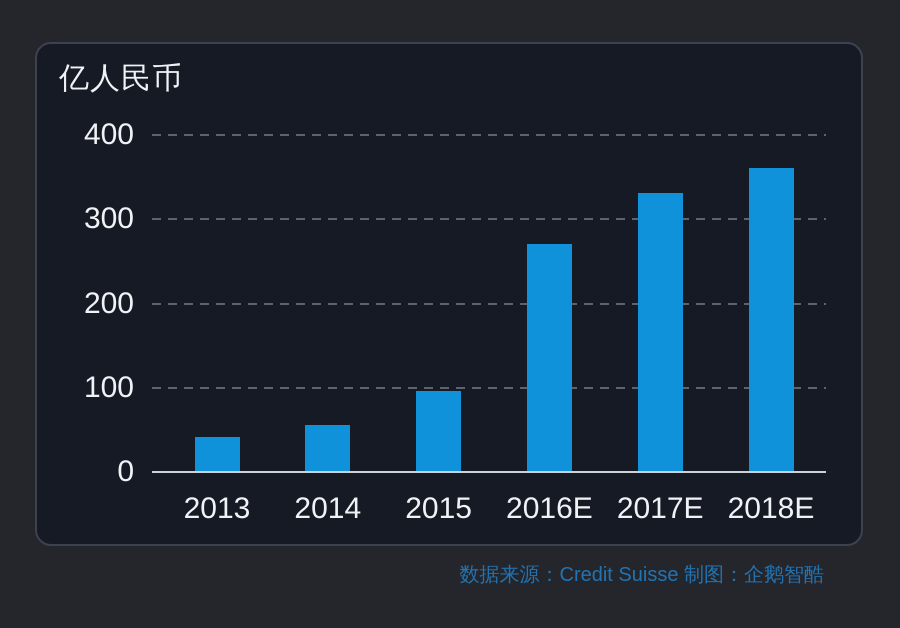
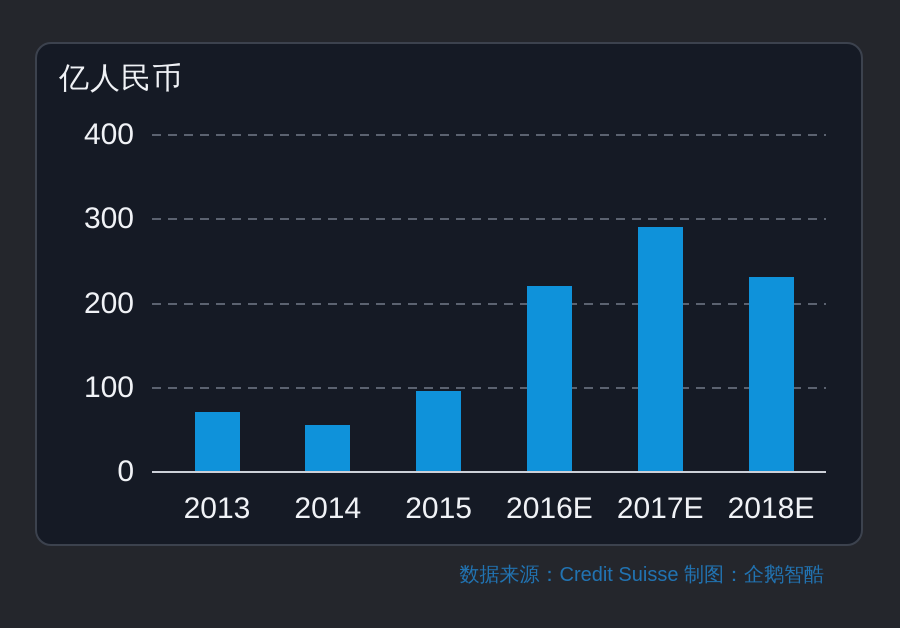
2013: 40 -> 70
2016E: 270 -> 220
2017E: 330 -> 290
2018E: 360 -> 230
